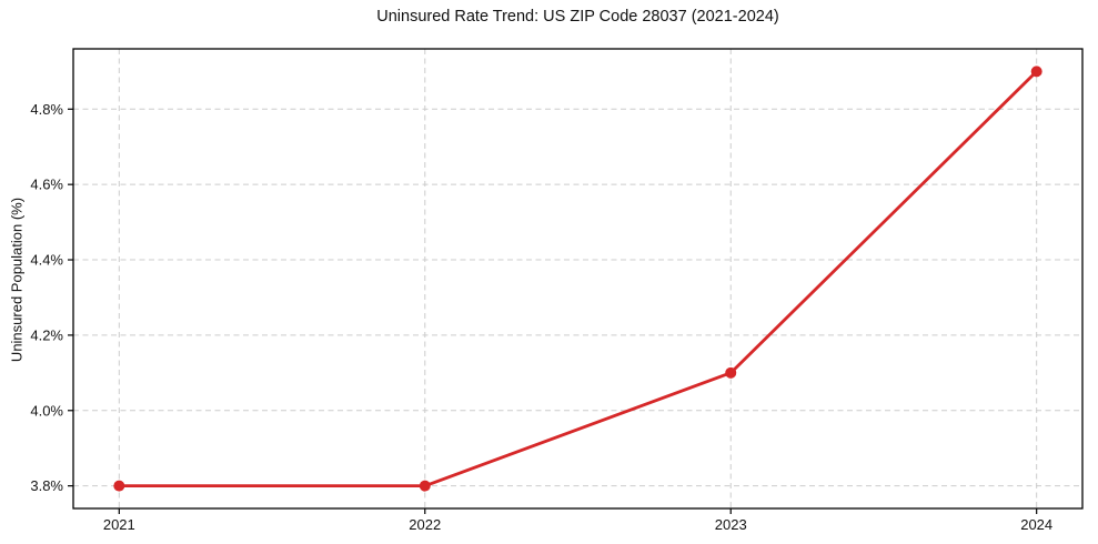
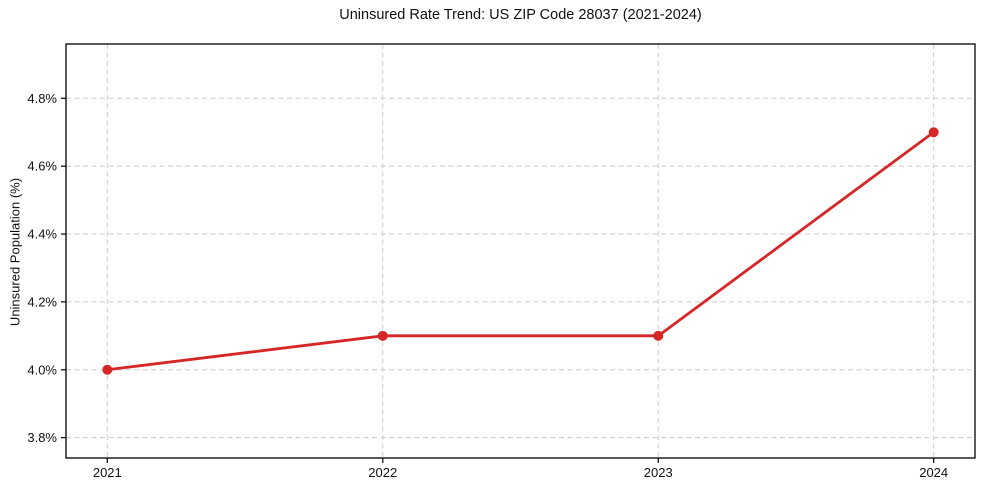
2021: 3.8% -> 4.0%
2022: 3.8% -> 4.1%
2024: 4.9% -> 4.7%
